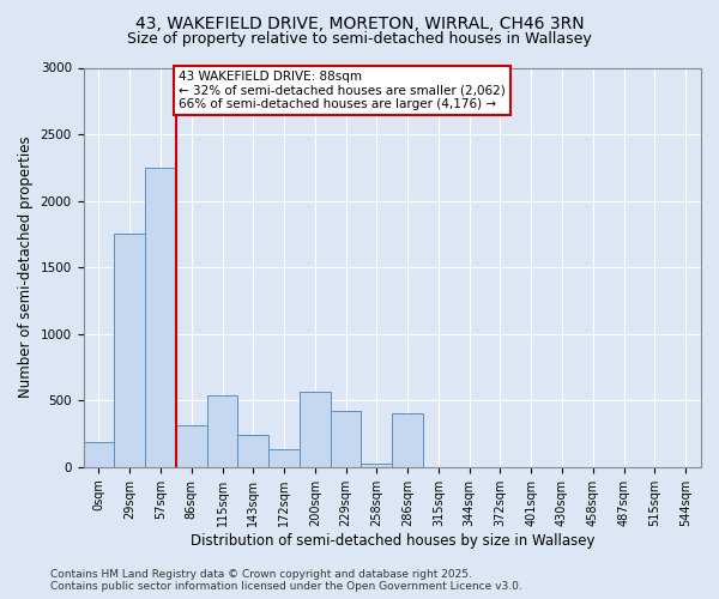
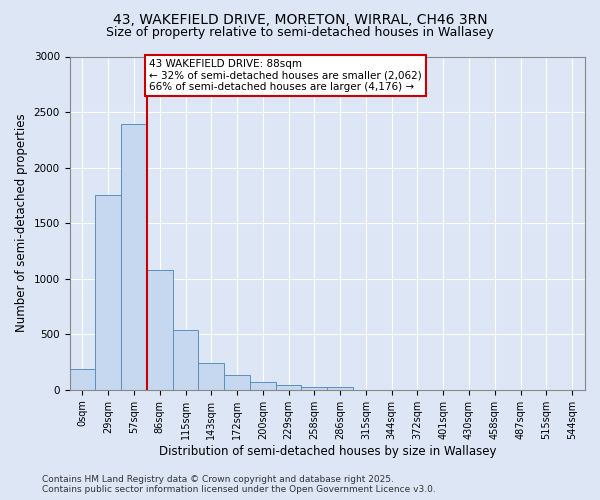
57sqm: 2250 -> 2390
86sqm: 310 -> 1080
200sqm: 570 -> 70
229sqm: 420 -> 40
286sqm: 400 -> 20
